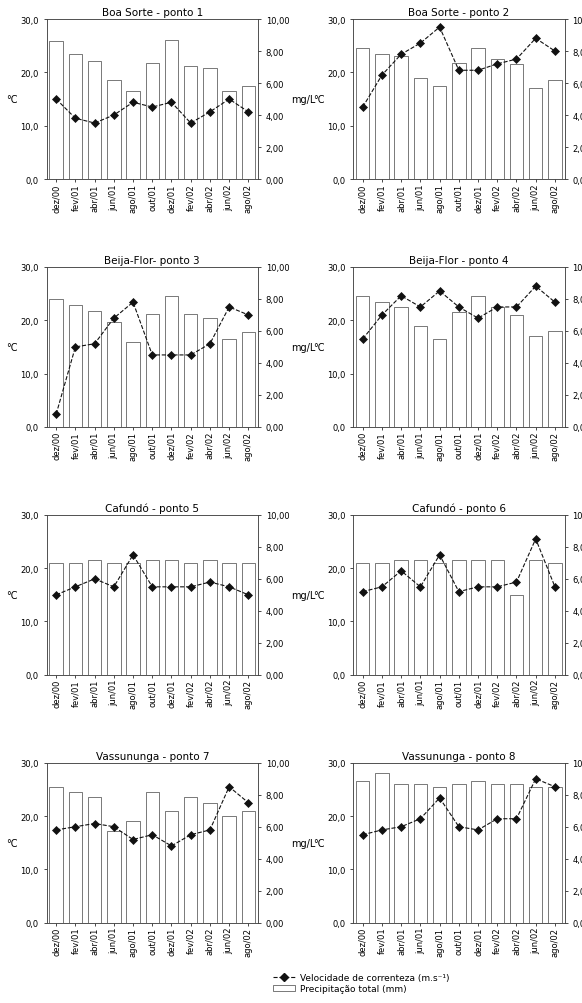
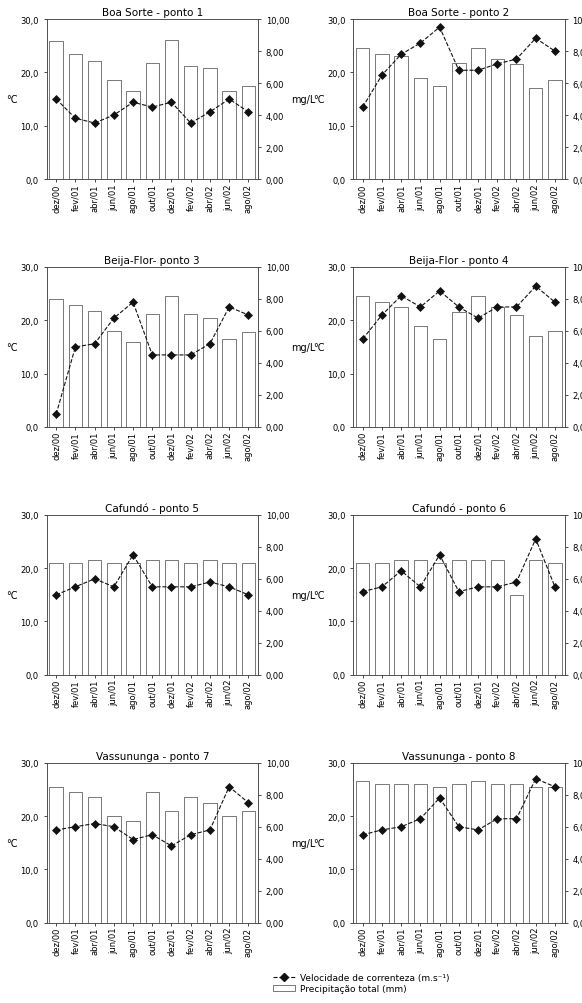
Beija-Flor- ponto 3/Precipitação total (mm)/jun/01: 19,6 -> 18,0
Vassununga - ponto 7/Precipitação total (mm)/jun/01: 17,2 -> 20,0
Vassununga - ponto 8/Precipitação total (mm)/fev/01: 28,0 -> 26,0
